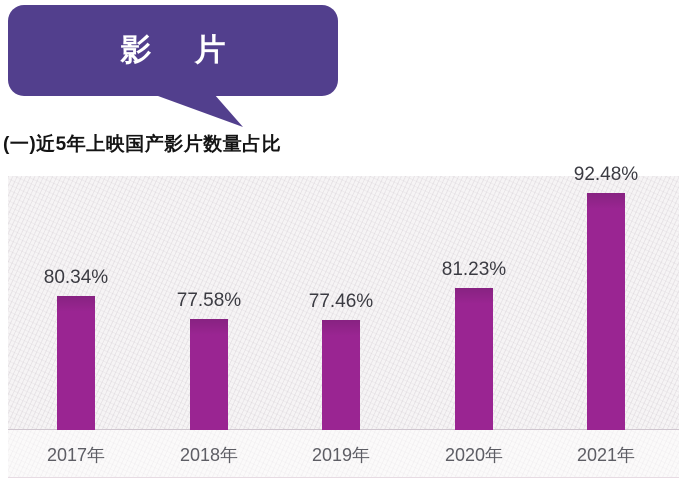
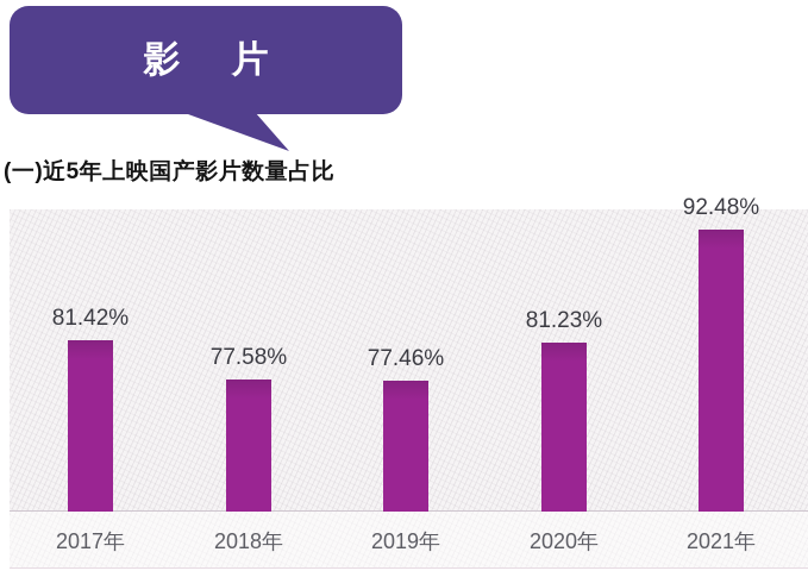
2017年: 80.34% -> 81.42%
